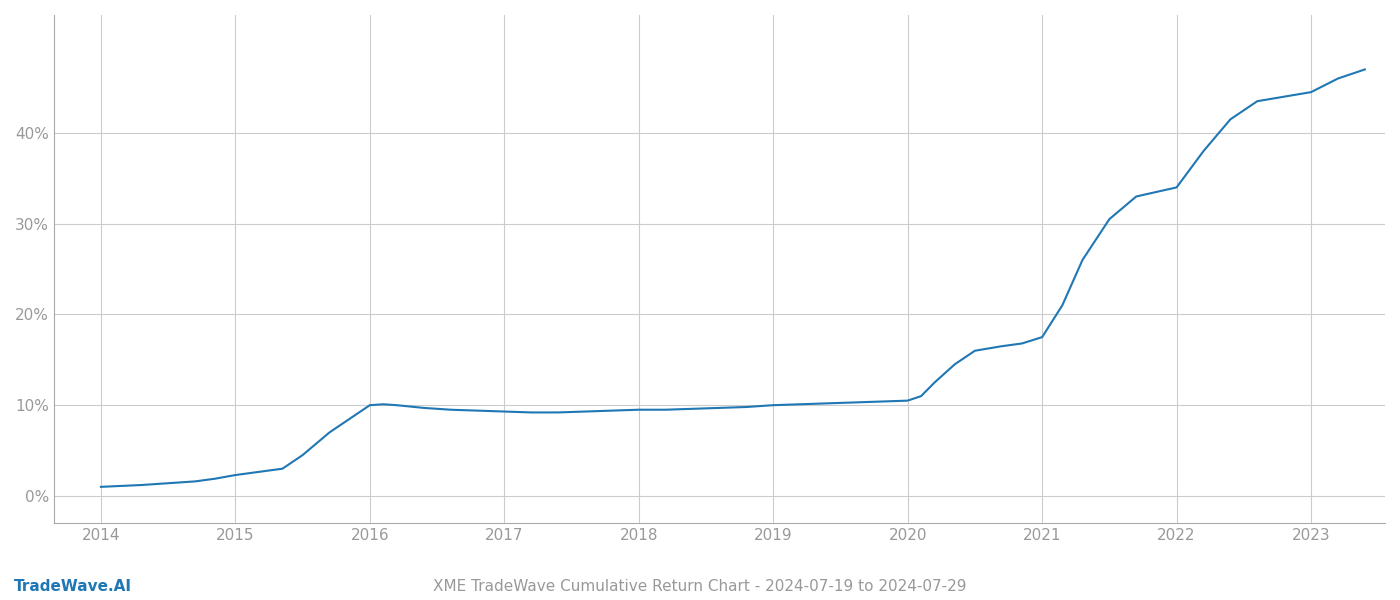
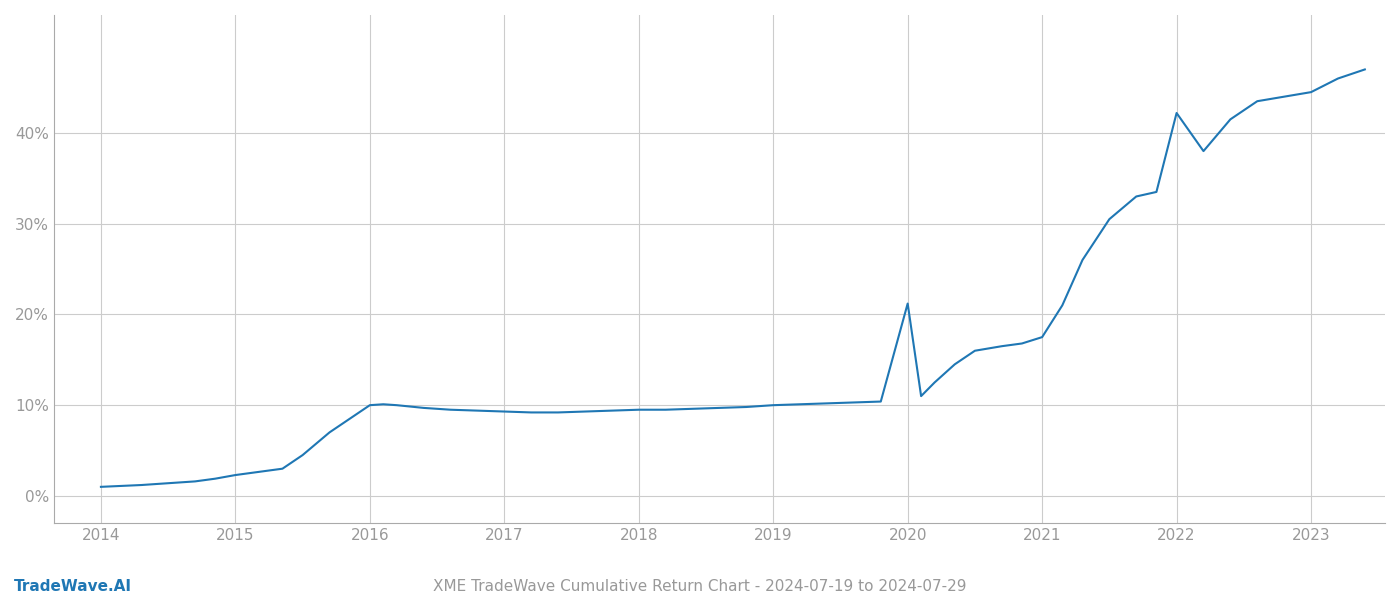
2020: 10.5% -> 21.2%
2022: 34.0% -> 42.2%
